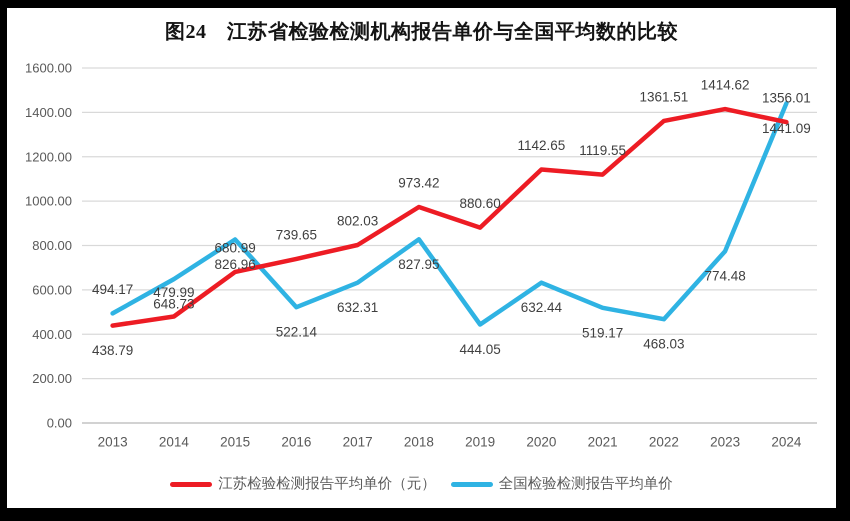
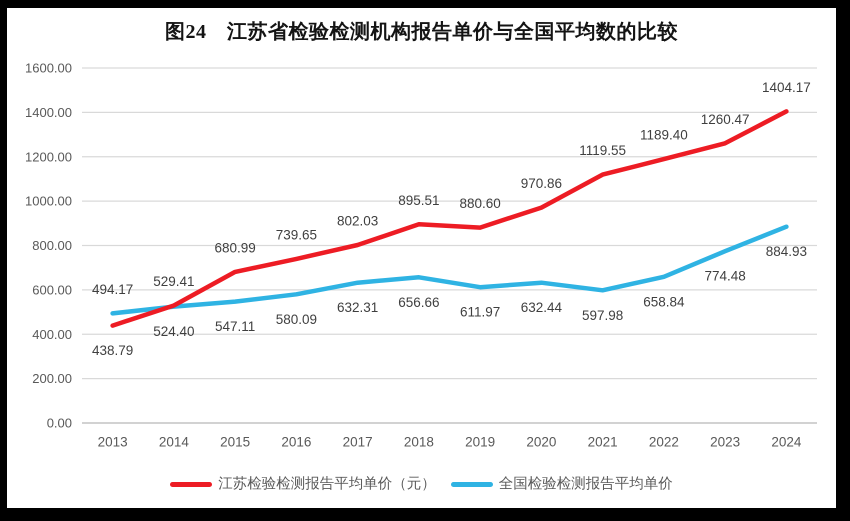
江苏检验检测报告平均单价（元）/2014: 479.99 -> 529.41
全国检验检测报告平均单价/2014: 648.73 -> 524.40
全国检验检测报告平均单价/2015: 826.96 -> 547.11
全国检验检测报告平均单价/2016: 522.14 -> 580.09
江苏检验检测报告平均单价（元）/2018: 973.42 -> 895.51
全国检验检测报告平均单价/2018: 827.95 -> 656.66
全国检验检测报告平均单价/2019: 444.05 -> 611.97
江苏检验检测报告平均单价（元）/2020: 1142.65 -> 970.86
全国检验检测报告平均单价/2021: 519.17 -> 597.98
江苏检验检测报告平均单价（元）/2022: 1361.51 -> 1189.40
全国检验检测报告平均单价/2022: 468.03 -> 658.84
江苏检验检测报告平均单价（元）/2023: 1414.62 -> 1260.47
江苏检验检测报告平均单价（元）/2024: 1356.01 -> 1404.17
全国检验检测报告平均单价/2024: 1441.09 -> 884.93
